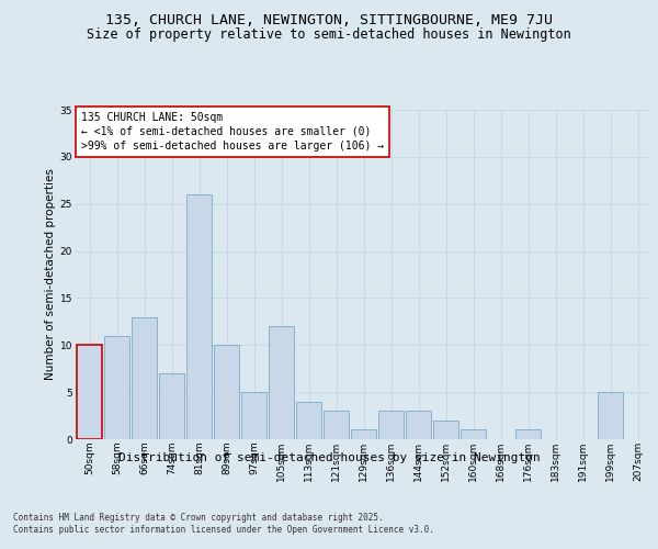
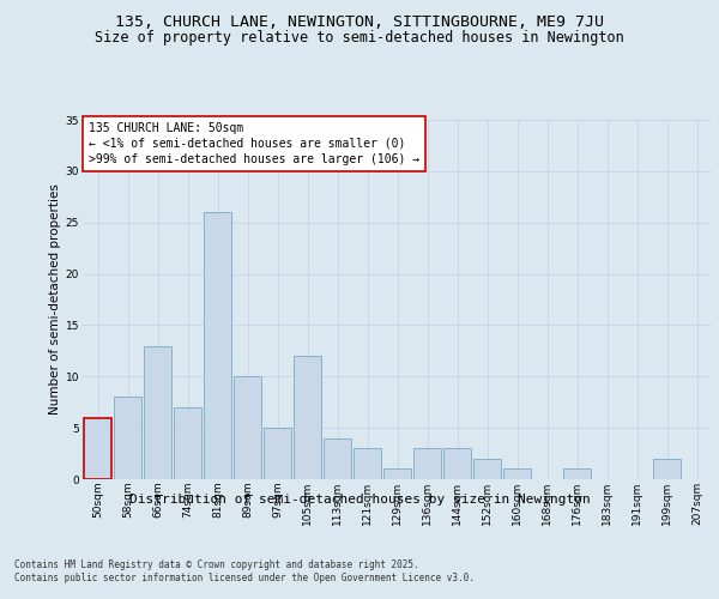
50sqm: 10 -> 6
58sqm: 11 -> 8
199sqm: 5 -> 2
